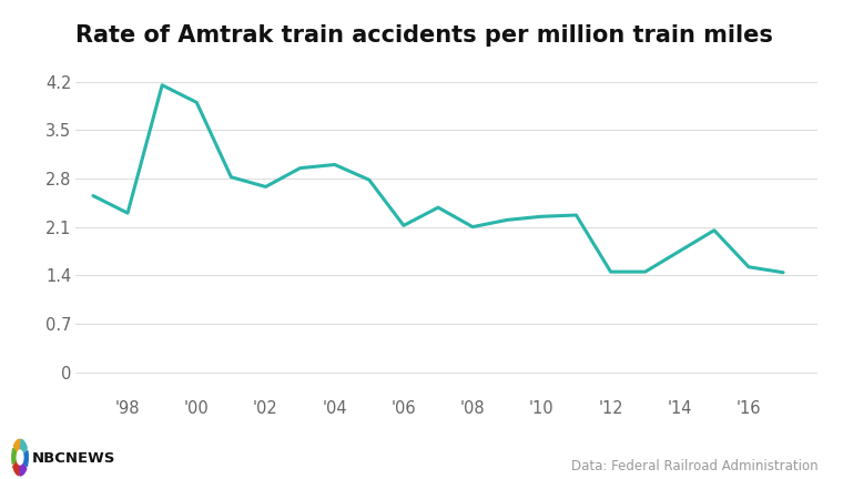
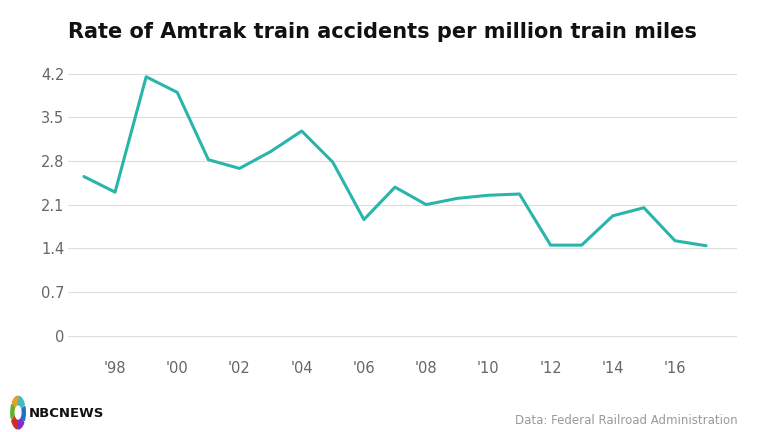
'04: 3.00 -> 3.28
'06: 2.12 -> 1.86
'14: 1.75 -> 1.92
